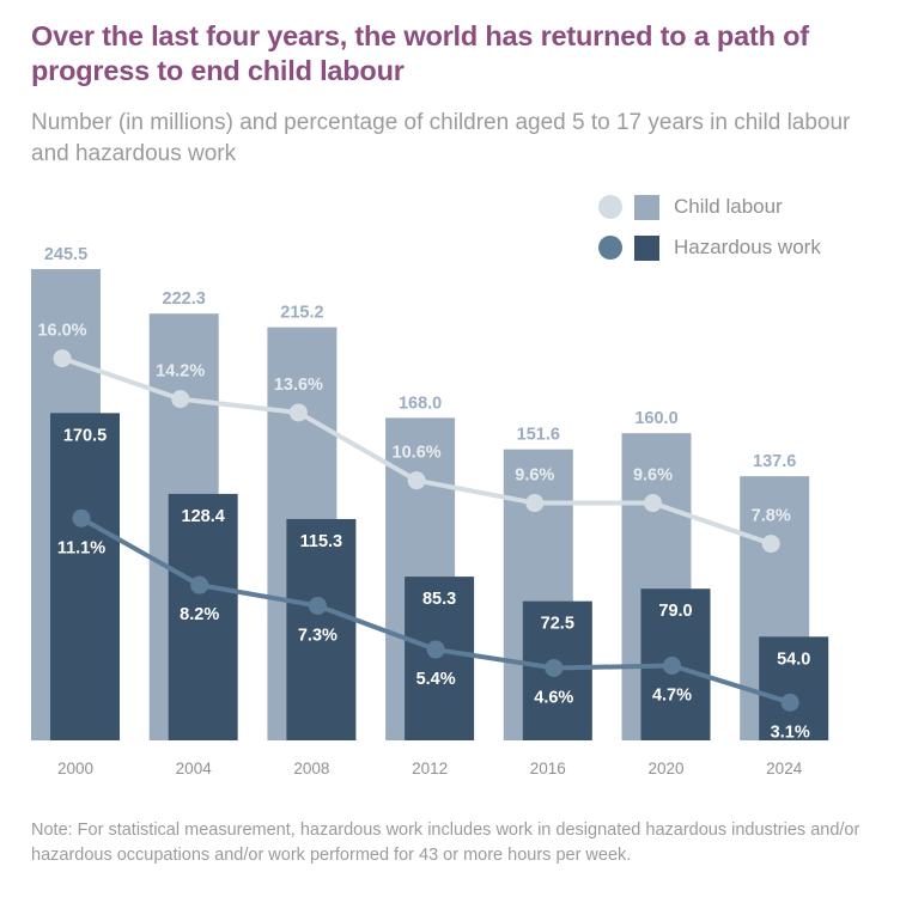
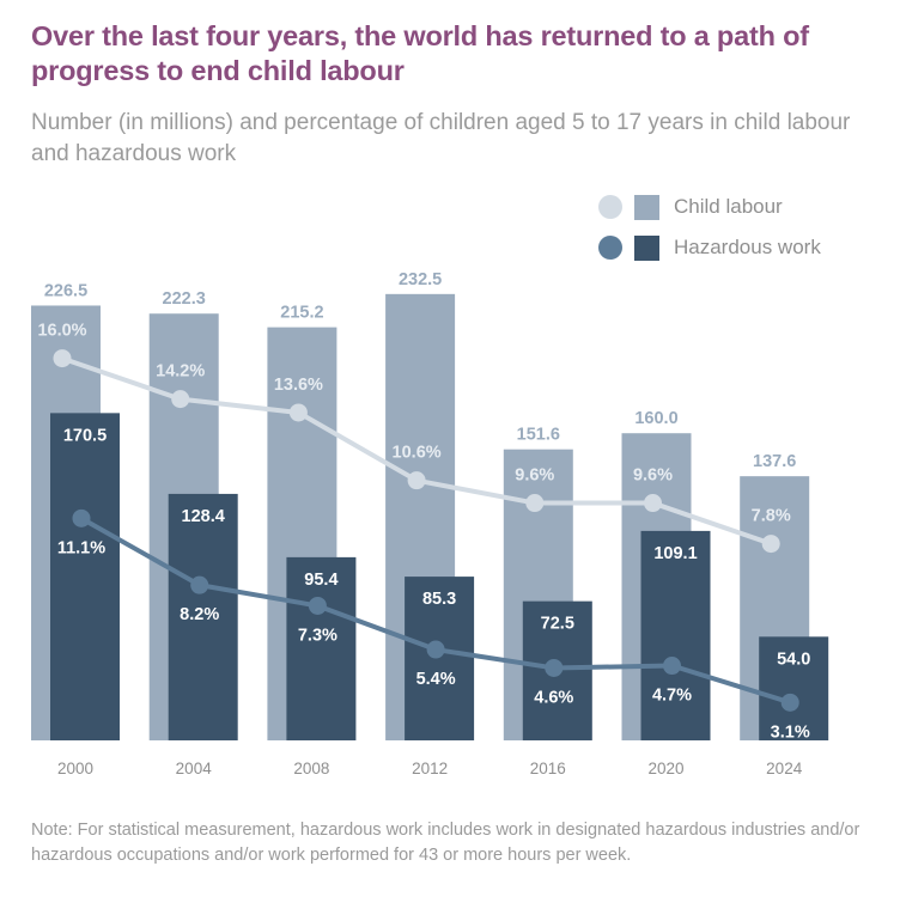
Child labour/2000: 245.5 -> 226.5
Hazardous work/2008: 115.3 -> 95.4
Child labour/2012: 168.0 -> 232.5
Hazardous work/2020: 79.0 -> 109.1
